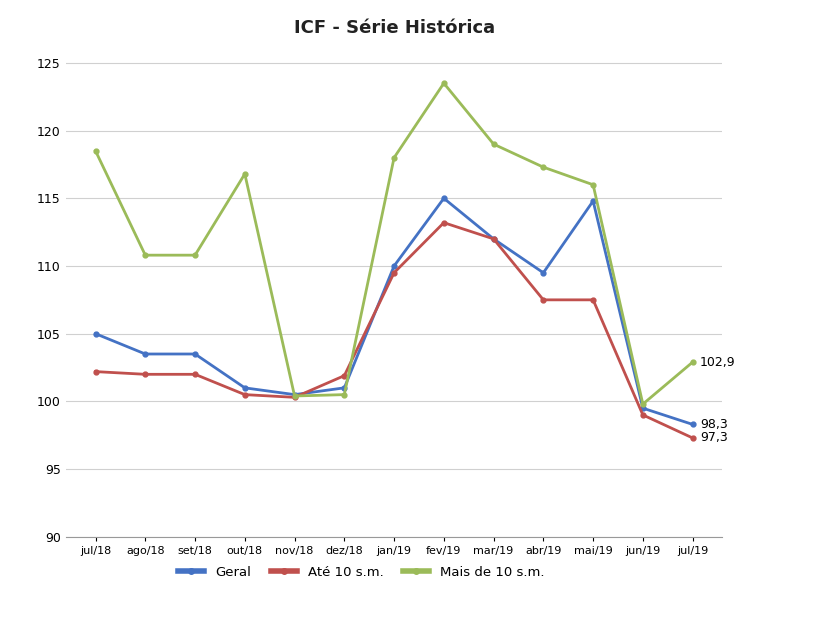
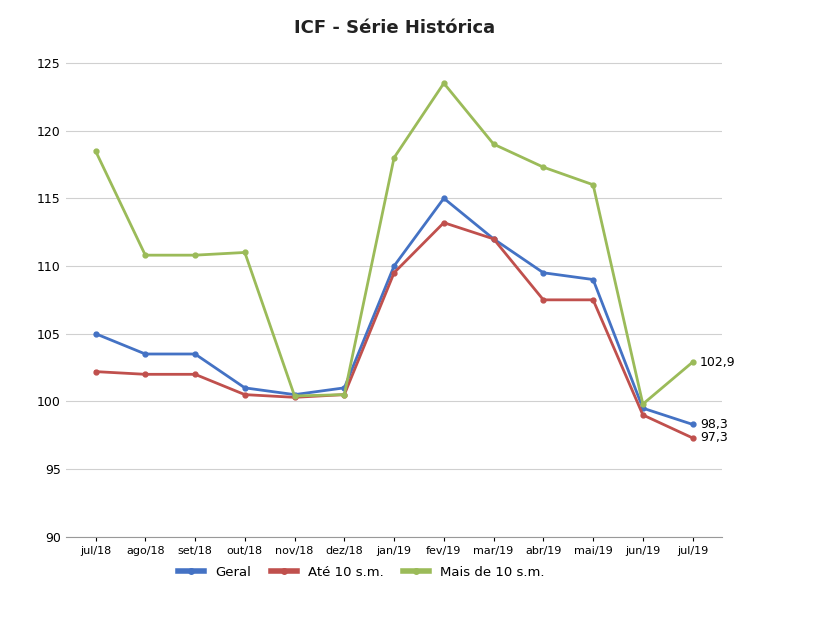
Mais de 10 s.m./out/18: 116.8 -> 111.0
Até 10 s.m./dez/18: 101.9 -> 100.5
Geral/mai/19: 114.8 -> 109.0
